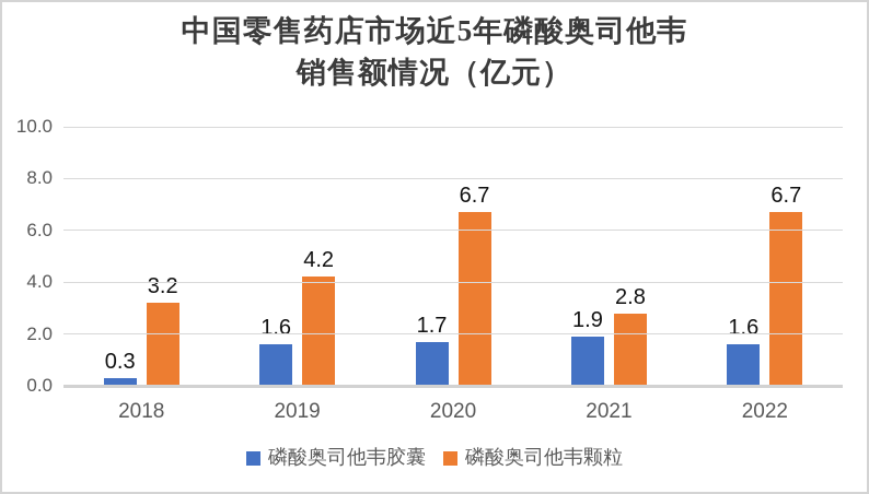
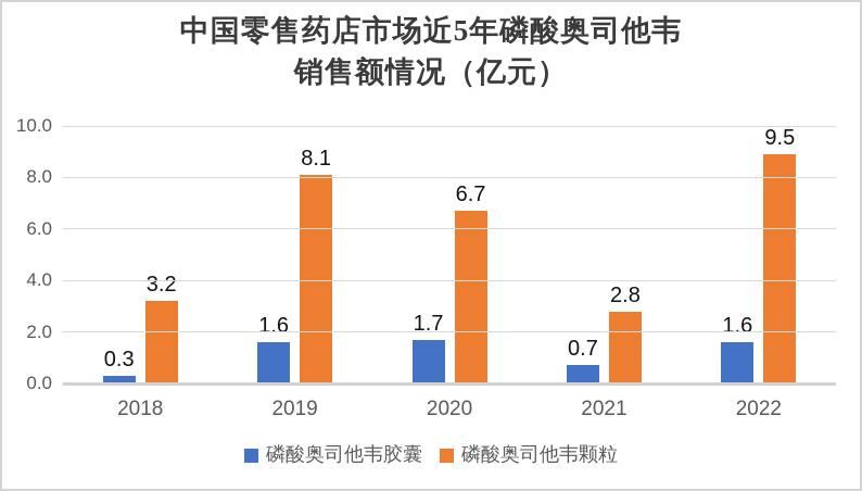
磷酸奥司他韦颗粒/2019: 4.2 -> 8.1
磷酸奥司他韦胶囊/2021: 1.9 -> 0.7
磷酸奥司他韦颗粒/2022: 6.7 -> 9.5
